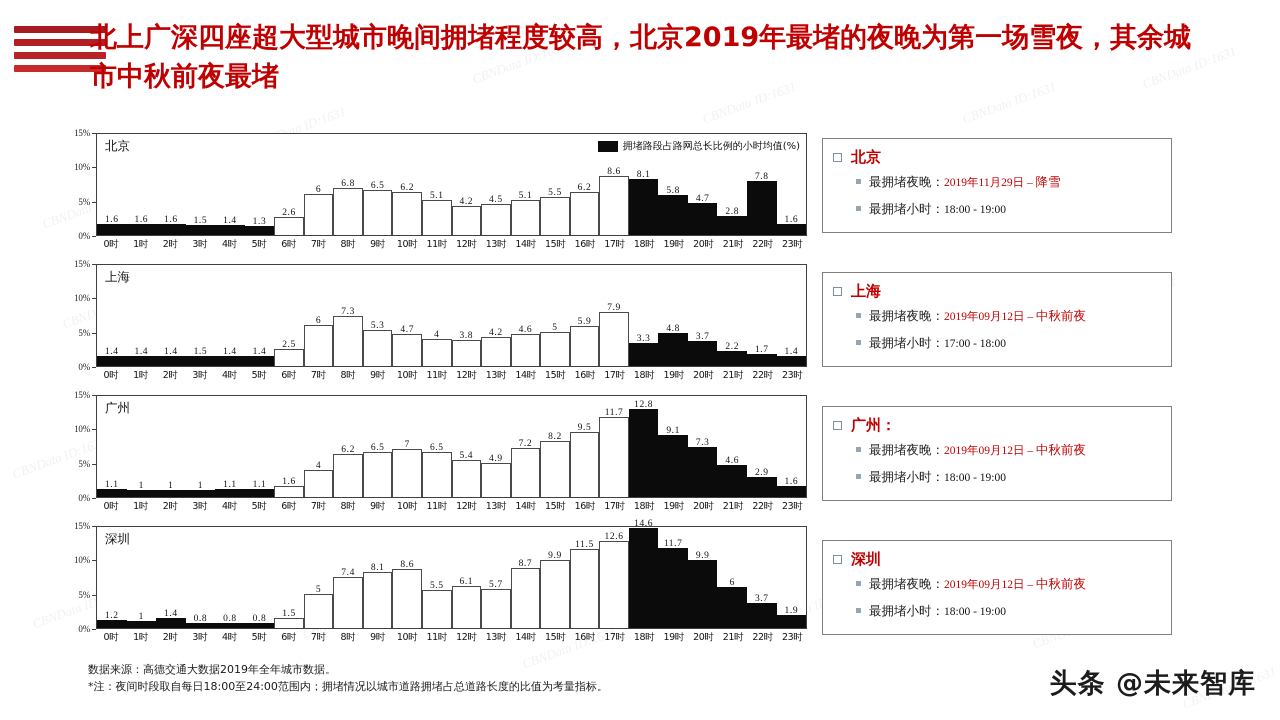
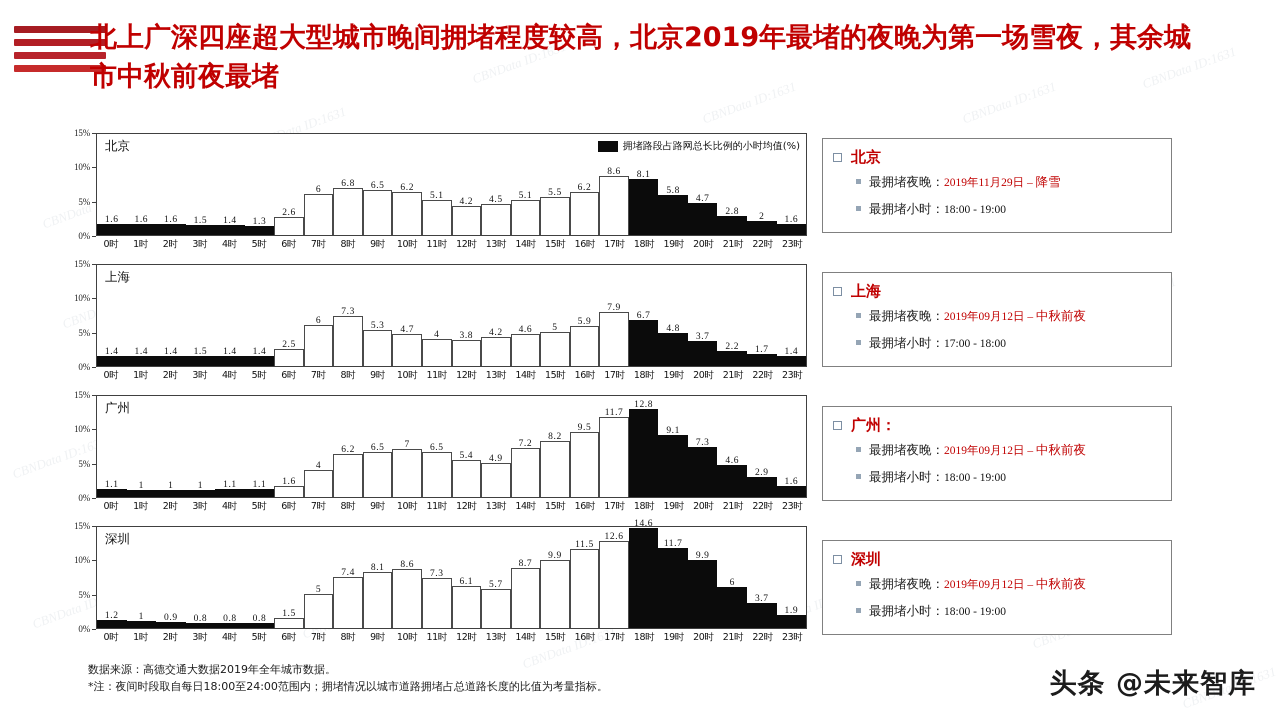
北京/22时: 7.8 -> 2
上海/18时: 3.3 -> 6.7
深圳/2时: 1.4 -> 0.9
深圳/11时: 5.5 -> 7.3
